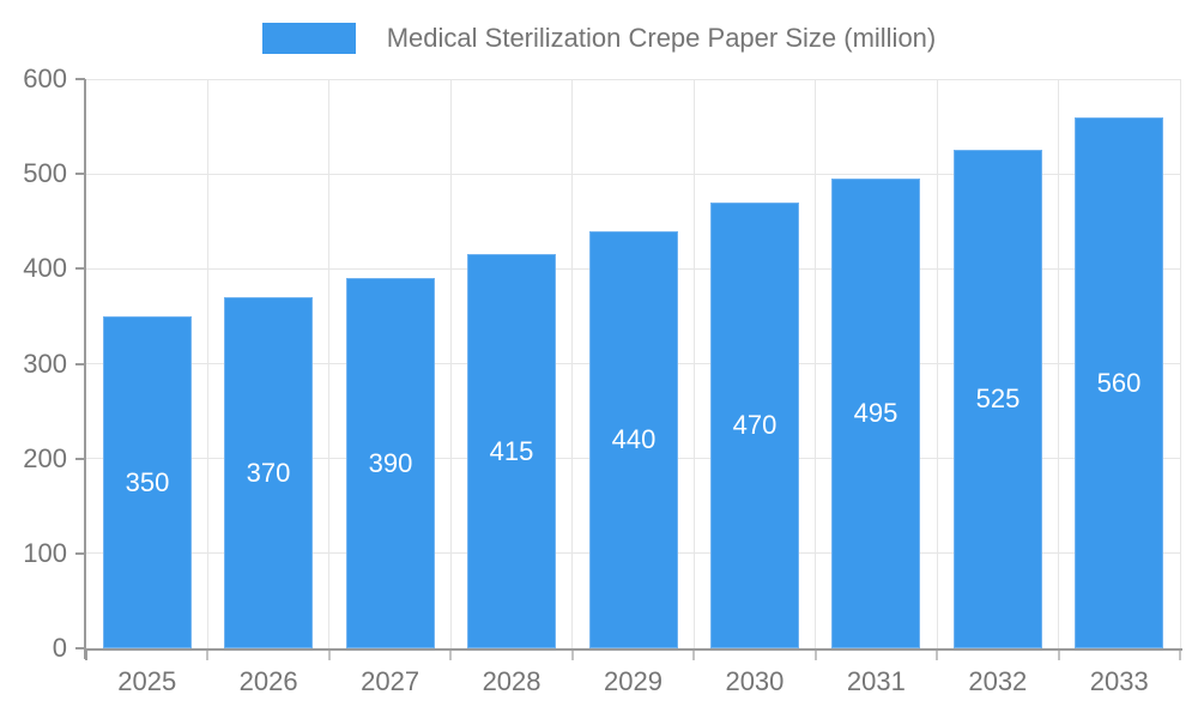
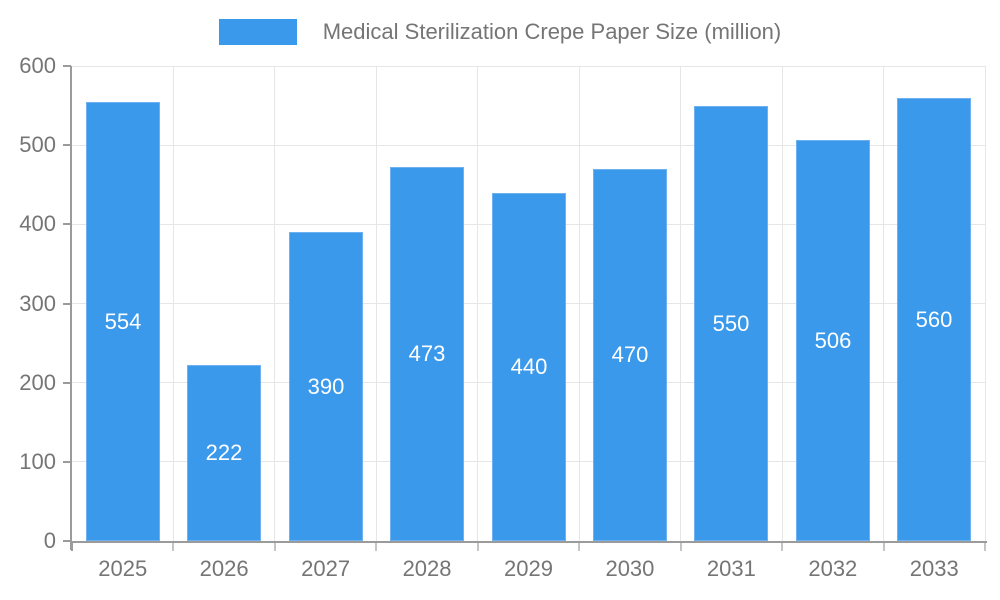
2025: 350 -> 554
2026: 370 -> 222
2028: 415 -> 473
2031: 495 -> 550
2032: 525 -> 506
